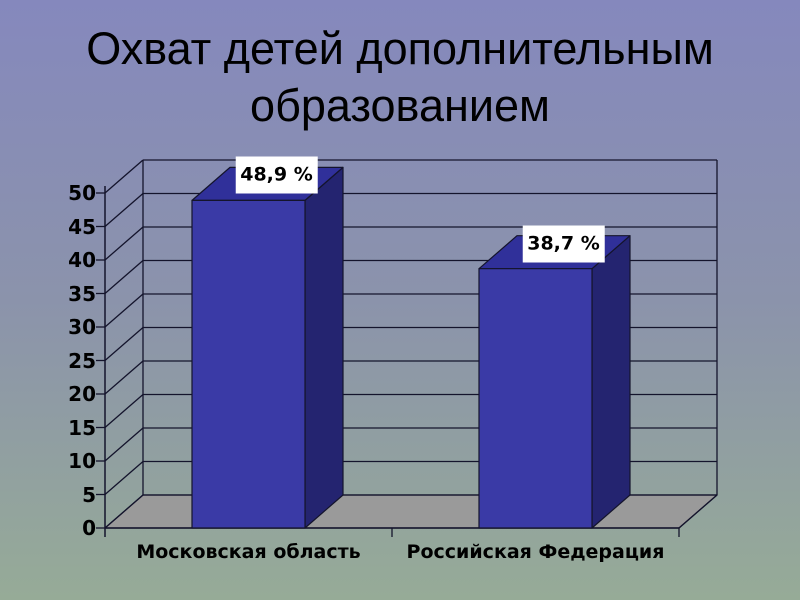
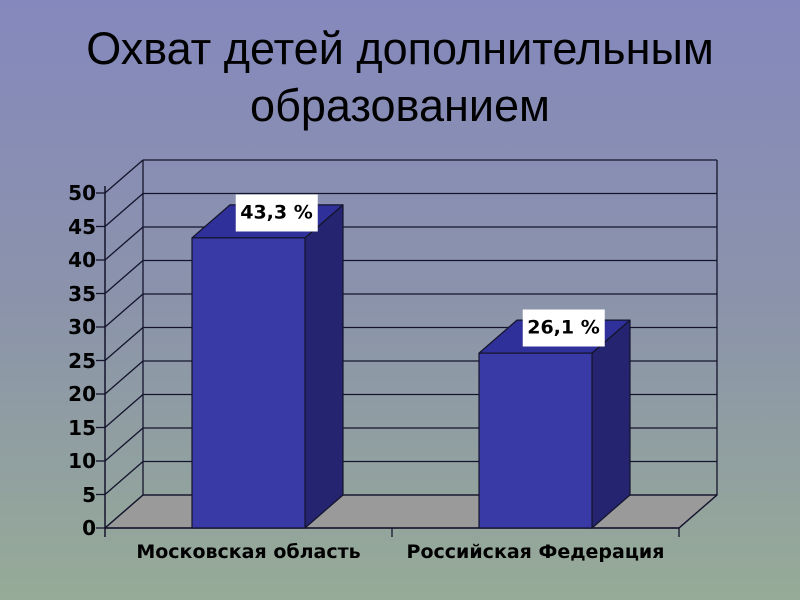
Московская область: 48,9 -> 43,3
Российская Федерация: 38,7 -> 26,1
